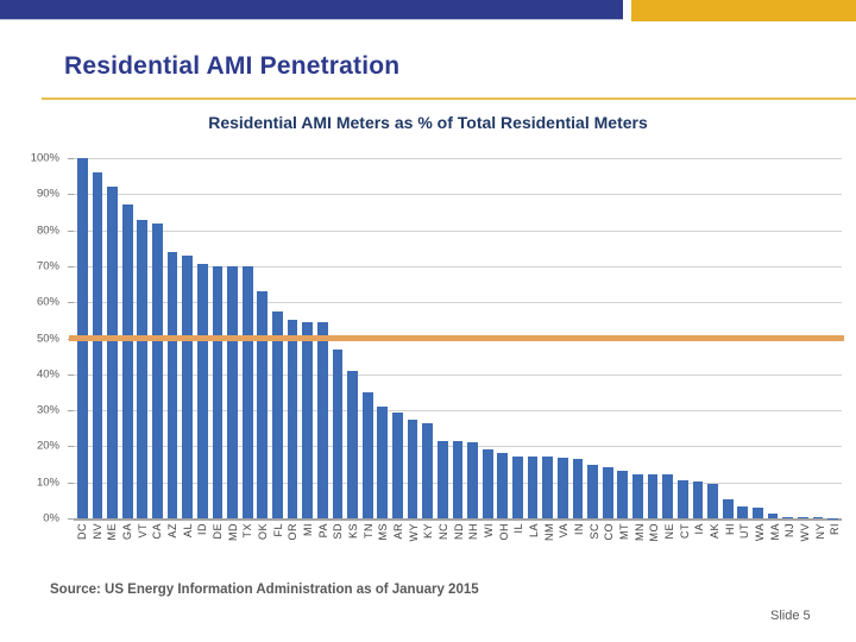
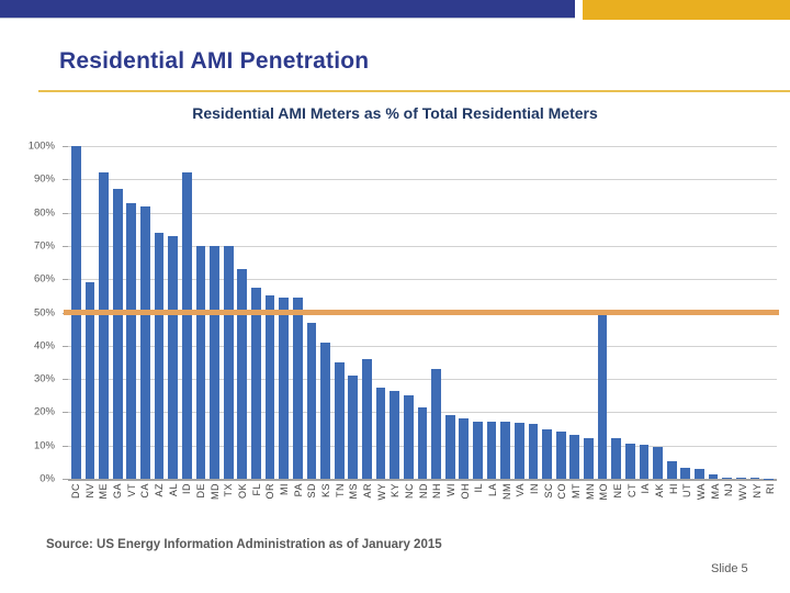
NV: 96% -> 59%
ID: 70% -> 92%
AR: 30% -> 36%
NC: 21% -> 25%
NH: 21% -> 33%
MO: 12% -> 50%
